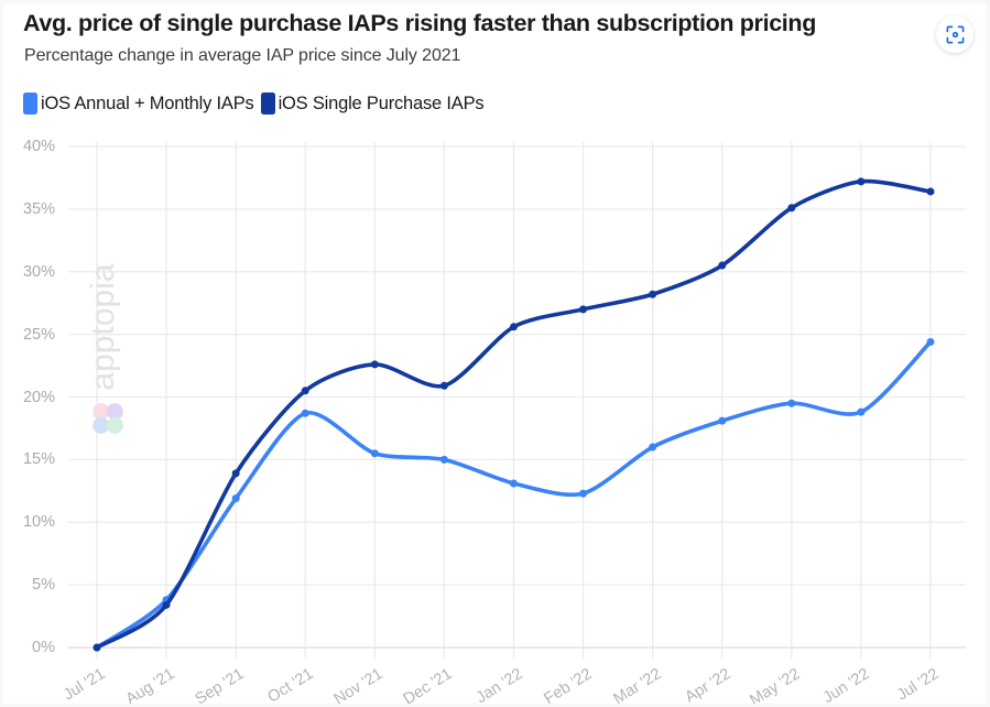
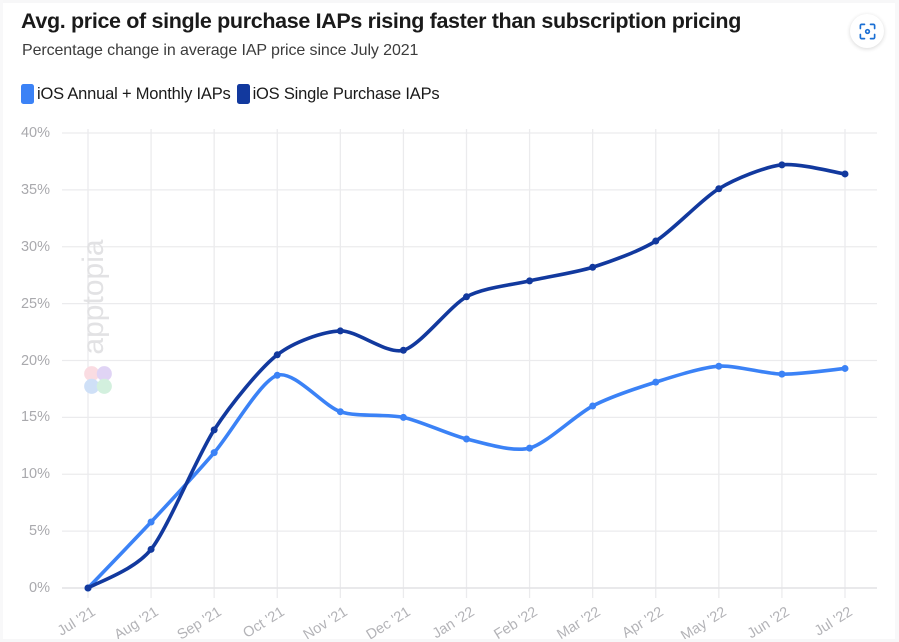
iOS Annual + Monthly IAPs/Aug '21: 3.8% -> 5.8%
iOS Annual + Monthly IAPs/Jul '22: 24.4% -> 19.3%
